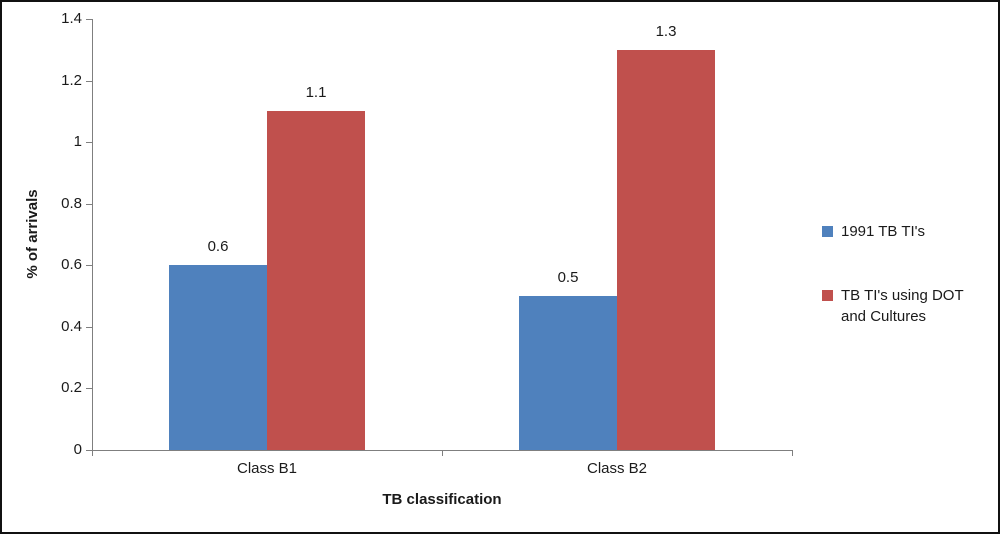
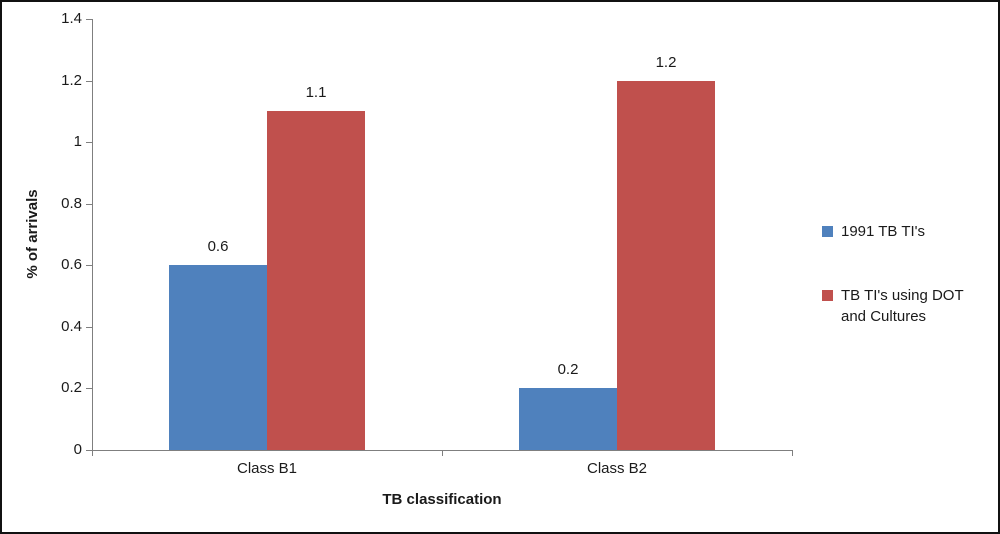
1991 TB TI's/Class B2: 0.5 -> 0.2
TB TI's using DOT and Cultures/Class B2: 1.3 -> 1.2
